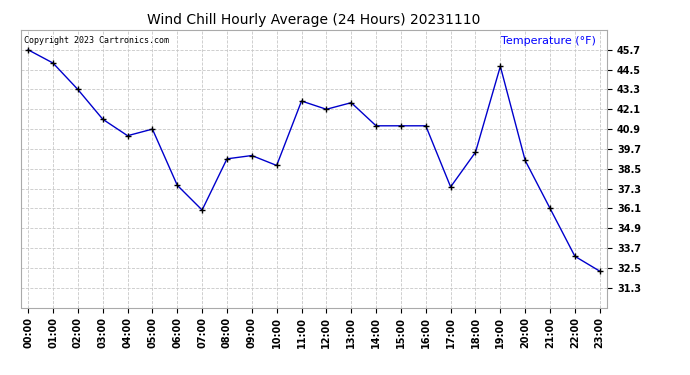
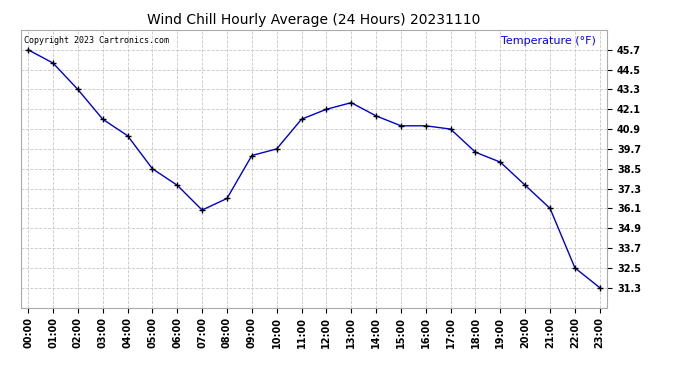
05:00: 40.9 -> 38.5
08:00: 39.1 -> 36.7
10:00: 38.7 -> 39.7
11:00: 42.6 -> 41.5
14:00: 41.1 -> 41.7
17:00: 37.4 -> 40.9
19:00: 44.7 -> 38.9
20:00: 39.0 -> 37.5
22:00: 33.2 -> 32.5
23:00: 32.3 -> 31.3
